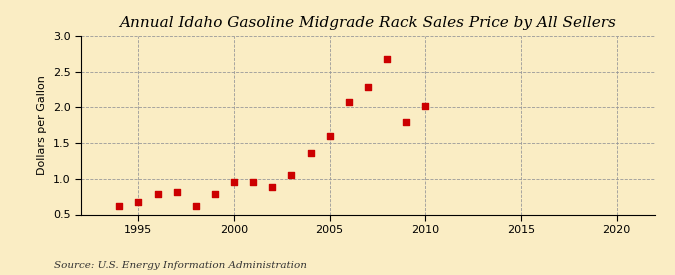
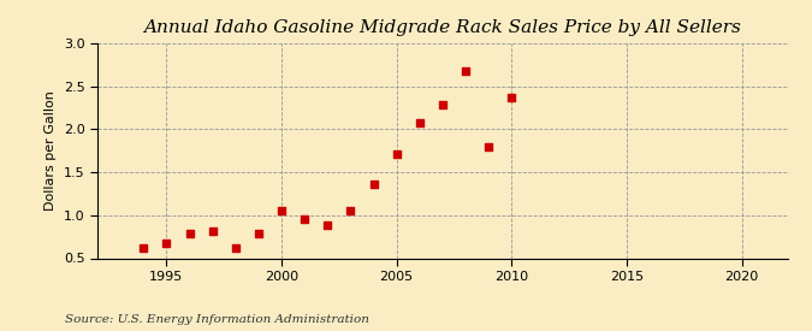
2000: 0.96 -> 1.05
2005: 1.60 -> 1.71
2010: 2.02 -> 2.37
